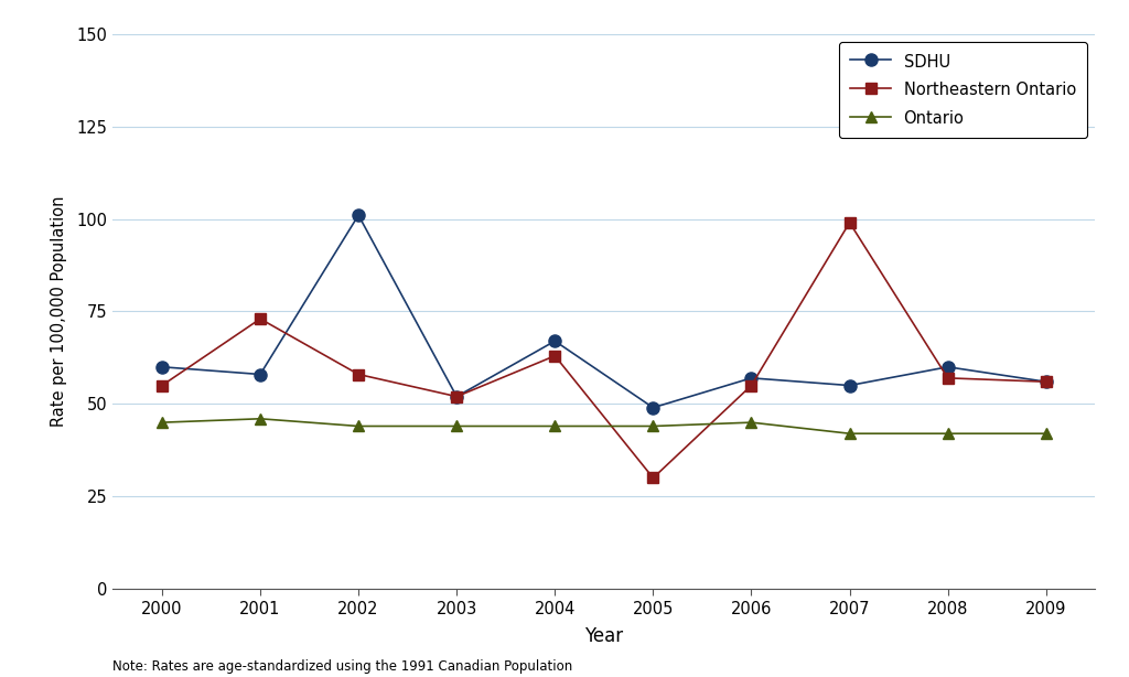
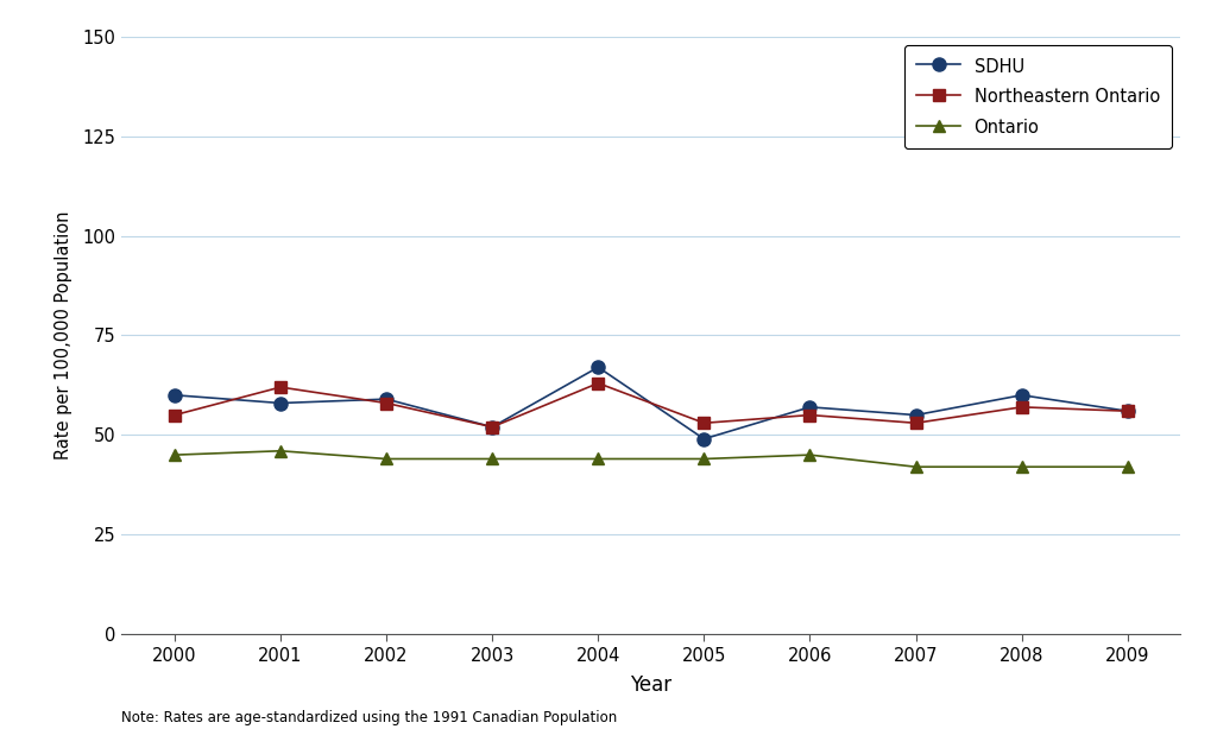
Northeastern Ontario/2001: 73 -> 62
SDHU/2002: 101 -> 59
Northeastern Ontario/2005: 30 -> 53
Northeastern Ontario/2007: 99 -> 53
